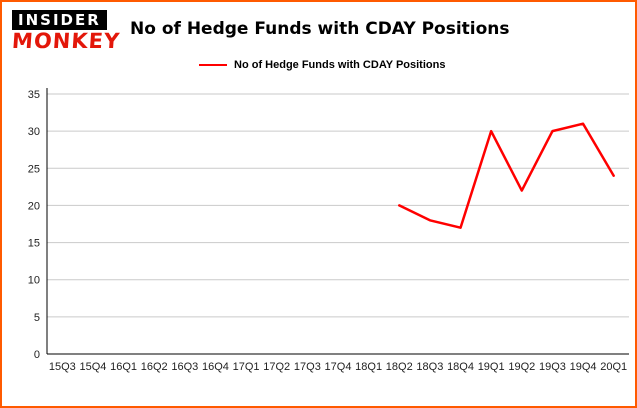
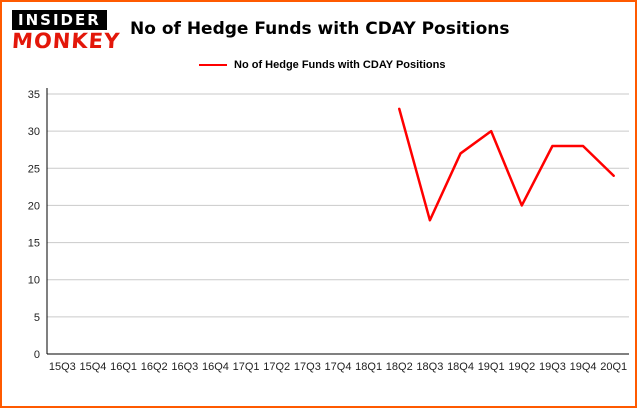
18Q2: 20 -> 33
18Q4: 17 -> 27
19Q2: 22 -> 20
19Q3: 30 -> 28
19Q4: 31 -> 28
